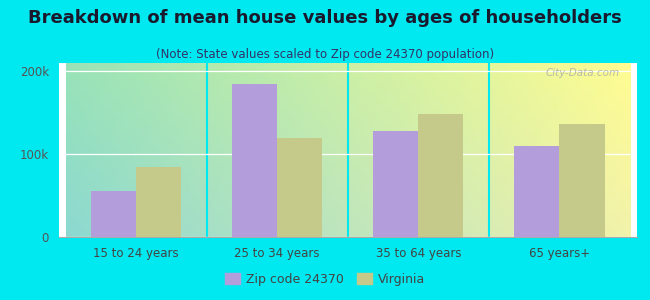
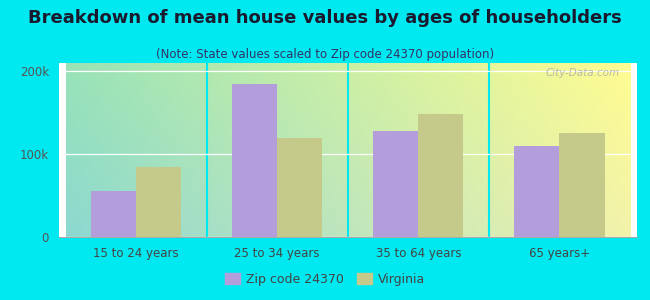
Virginia/65 years+: 136k -> 125k
